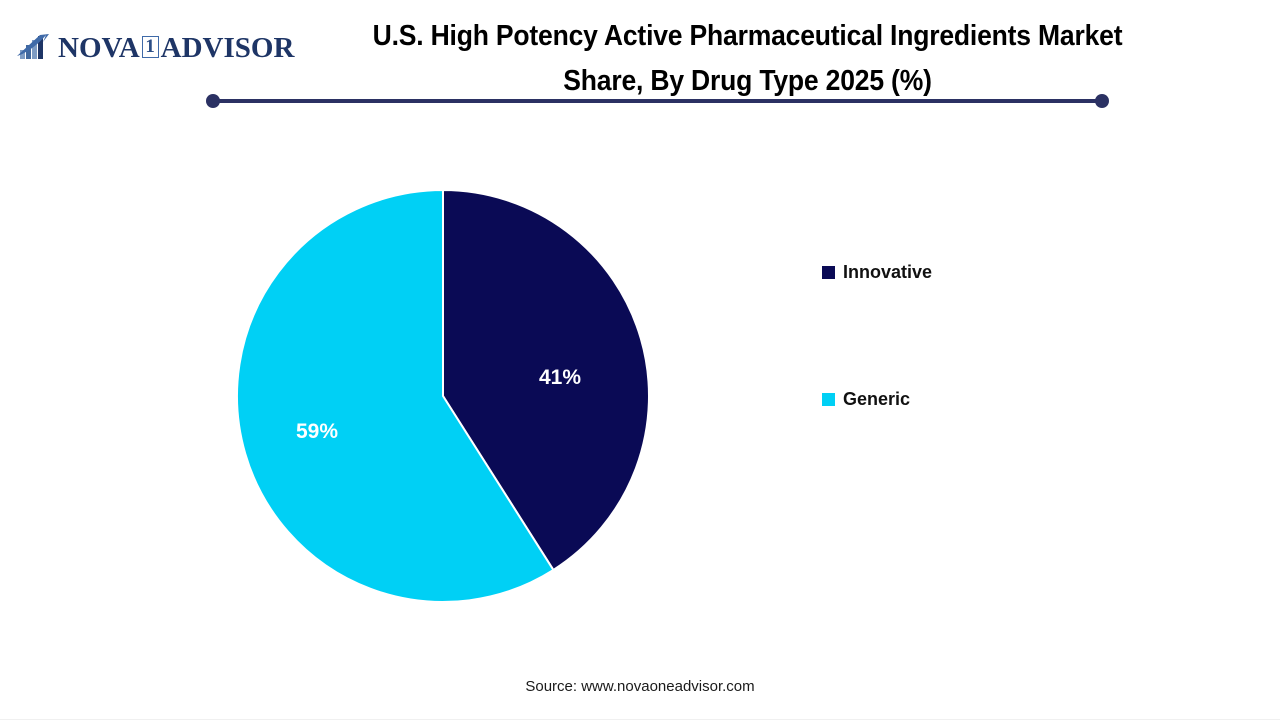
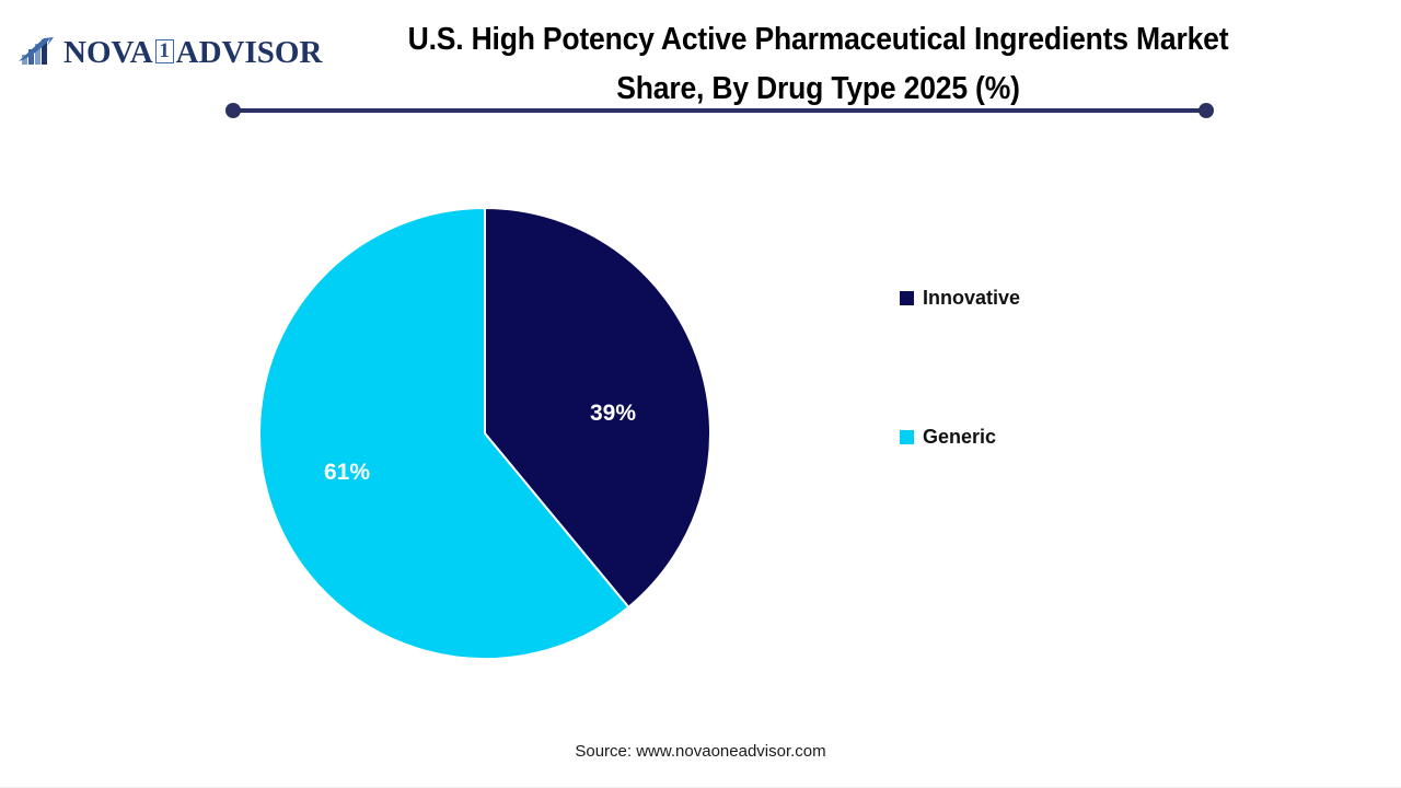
Innovative: 41% -> 39%
Generic: 59% -> 61%
